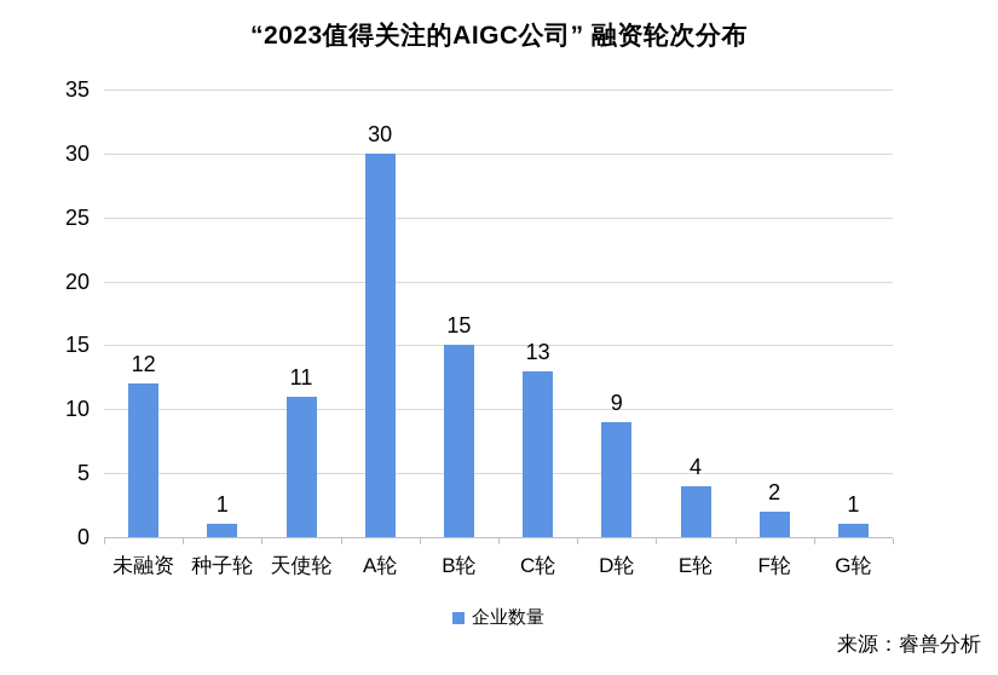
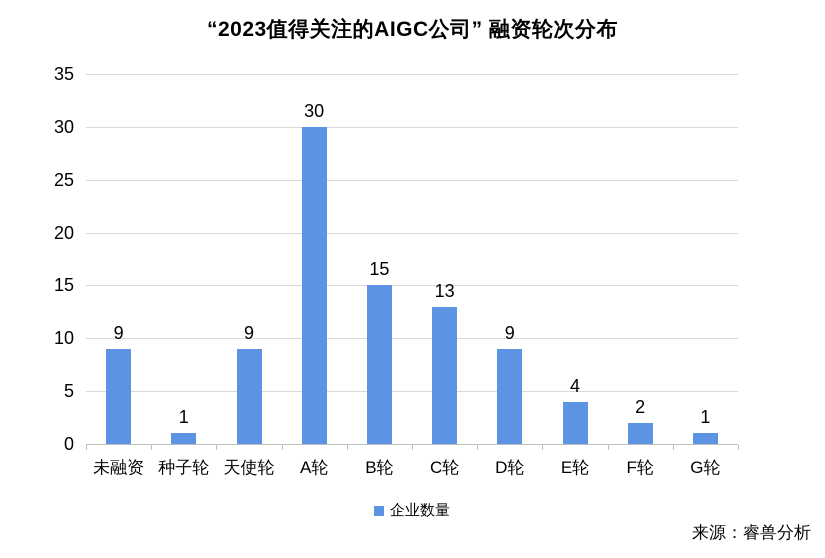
未融资: 12 -> 9
天使轮: 11 -> 9
